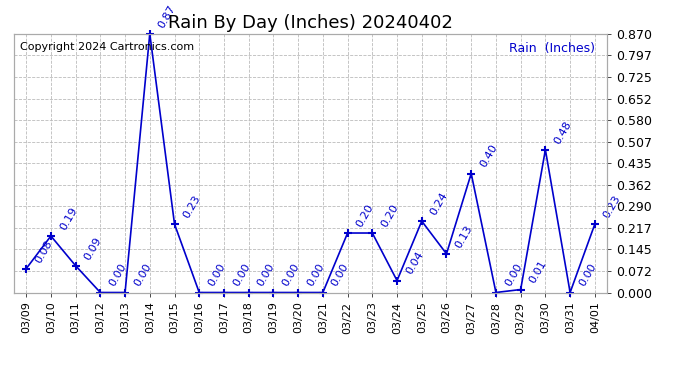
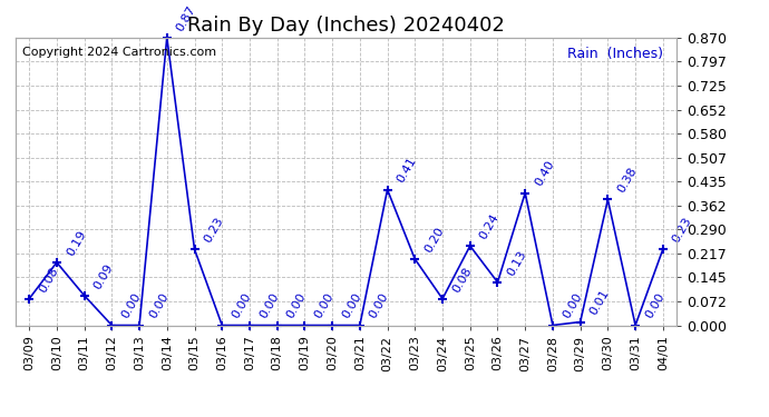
03/22: 0.20 -> 0.41
03/24: 0.04 -> 0.08
03/30: 0.48 -> 0.38
